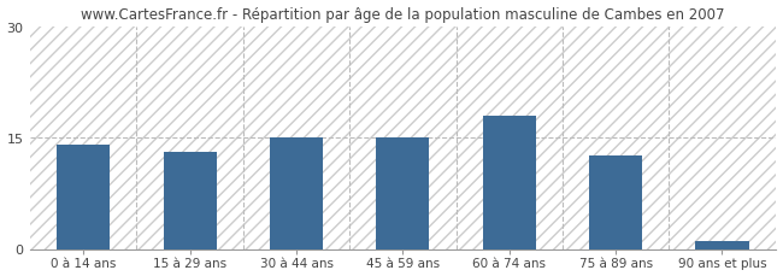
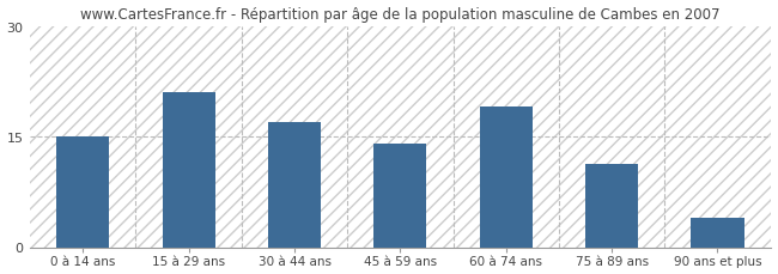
0 à 14 ans: 14.0 -> 15.0
15 à 29 ans: 13.0 -> 21.0
30 à 44 ans: 15.0 -> 17.0
45 à 59 ans: 15.0 -> 14.0
60 à 74 ans: 18.0 -> 19.0
75 à 89 ans: 12.5 -> 11.2
90 ans et plus: 1.0 -> 4.0
